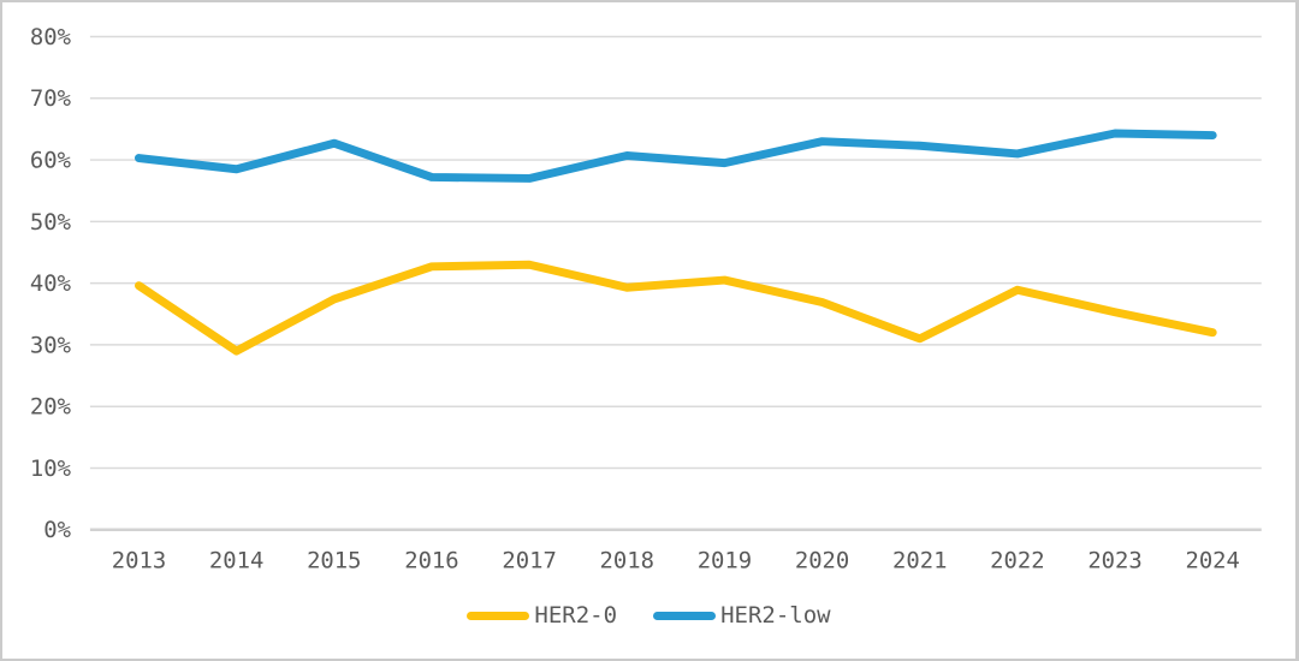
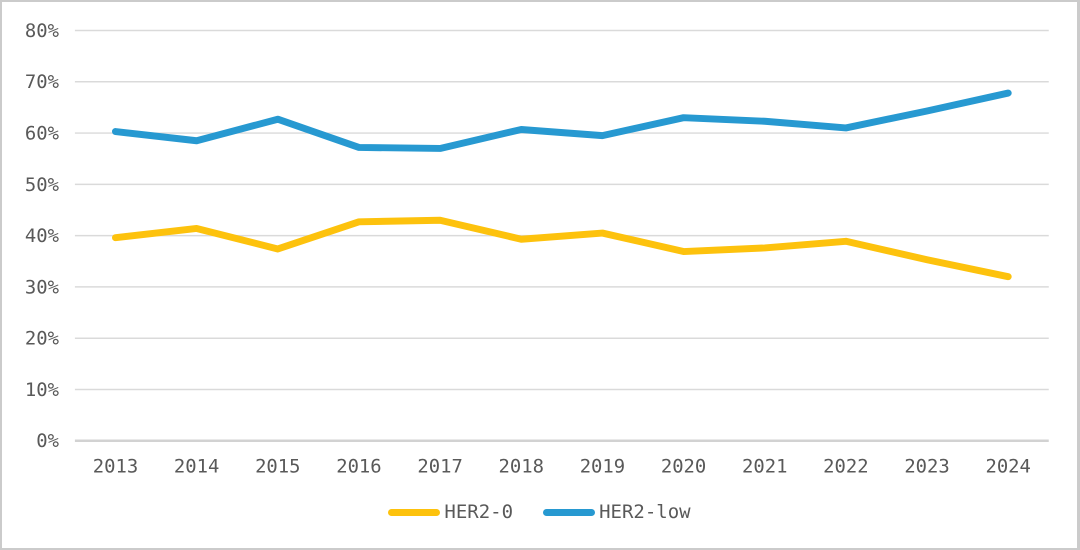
HER2-0/2014: 29% -> 41%
HER2-0/2021: 31% -> 38%
HER2-low/2024: 64% -> 68%
